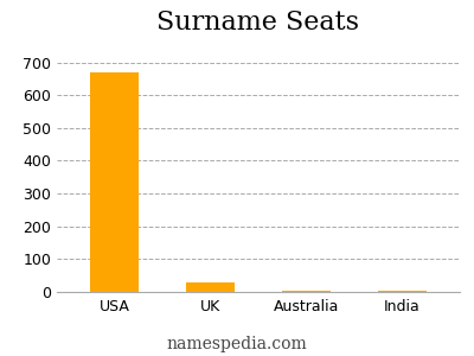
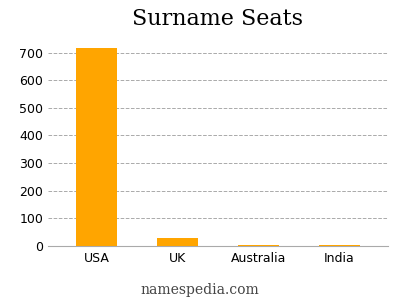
USA: 670 -> 715
